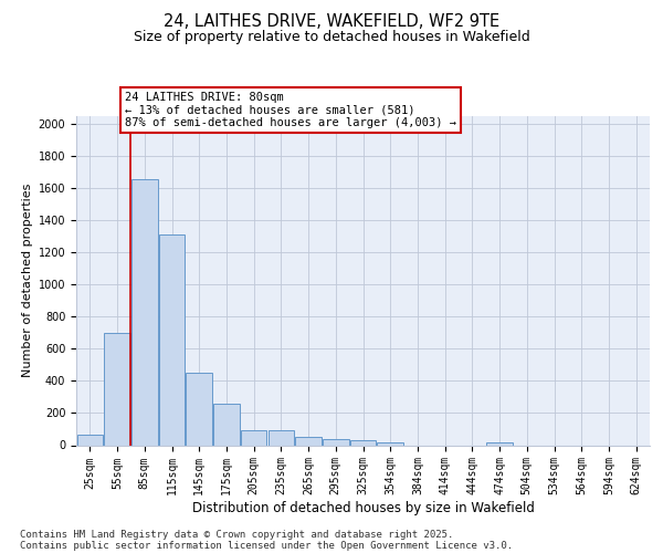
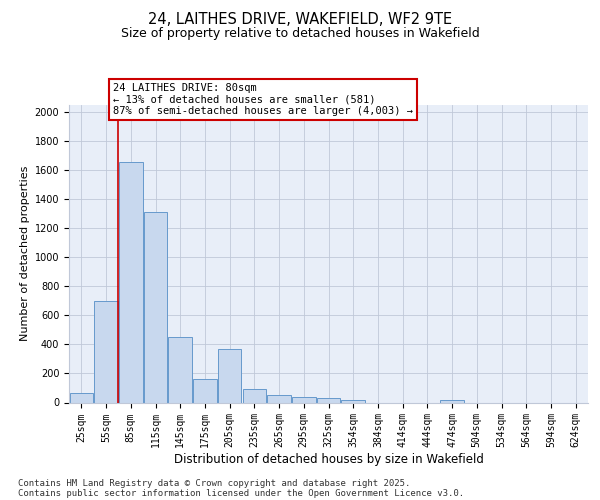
175sqm: 260 -> 160
205sqm: 90 -> 370
